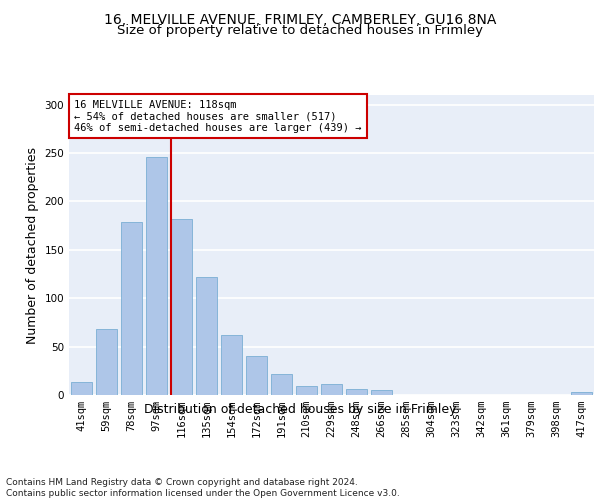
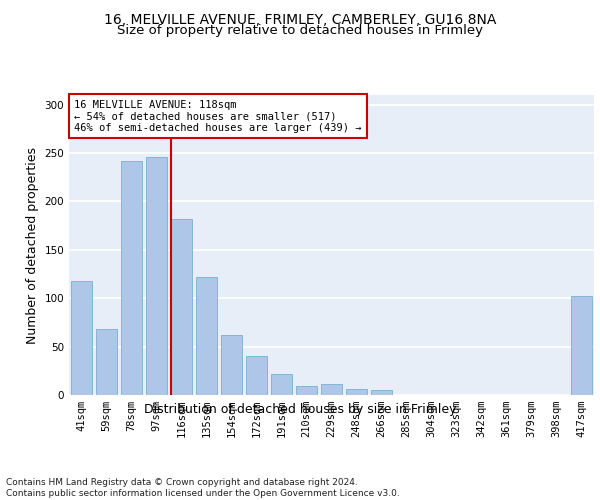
41sqm: 13 -> 118
78sqm: 179 -> 242
417sqm: 3 -> 102
